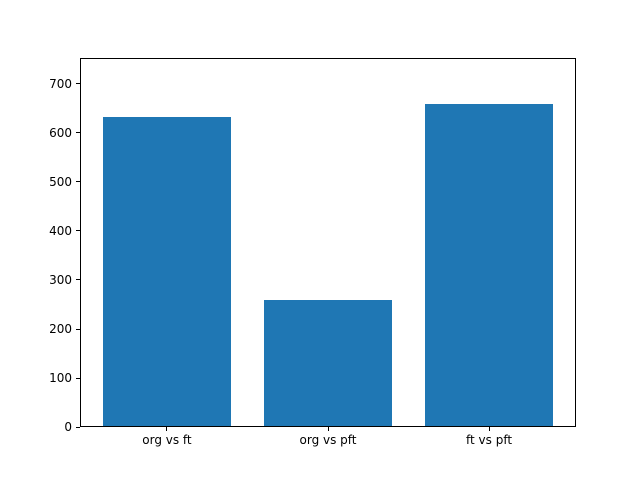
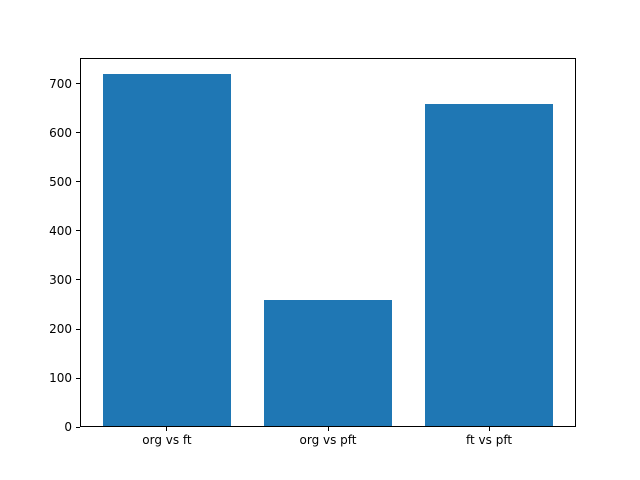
org vs ft: 630 -> 720
